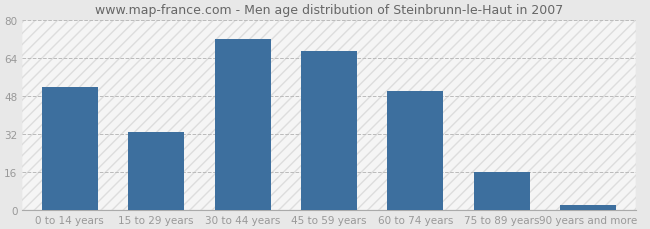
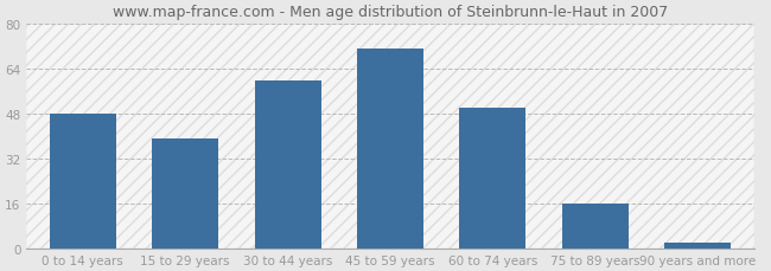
0 to 14 years: 52 -> 48
15 to 29 years: 33 -> 39
30 to 44 years: 72 -> 60
45 to 59 years: 67 -> 71
